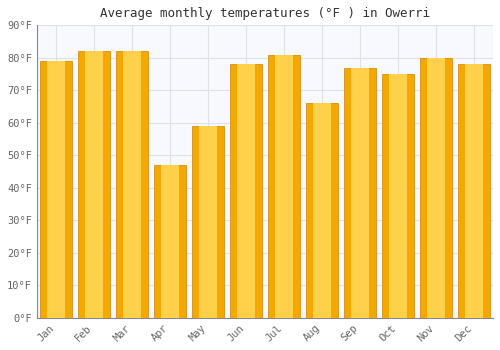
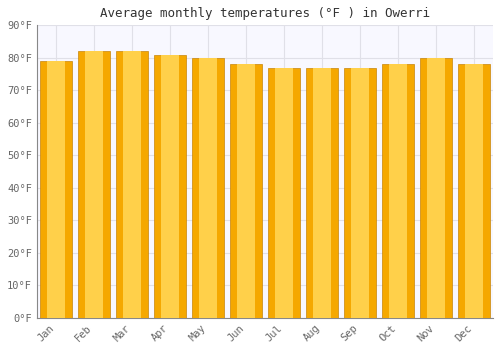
Apr: 47°F -> 81°F
May: 59°F -> 80°F
Jul: 81°F -> 77°F
Aug: 66°F -> 77°F
Oct: 75°F -> 78°F
